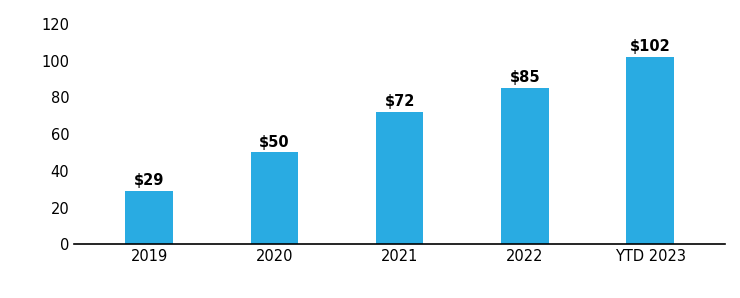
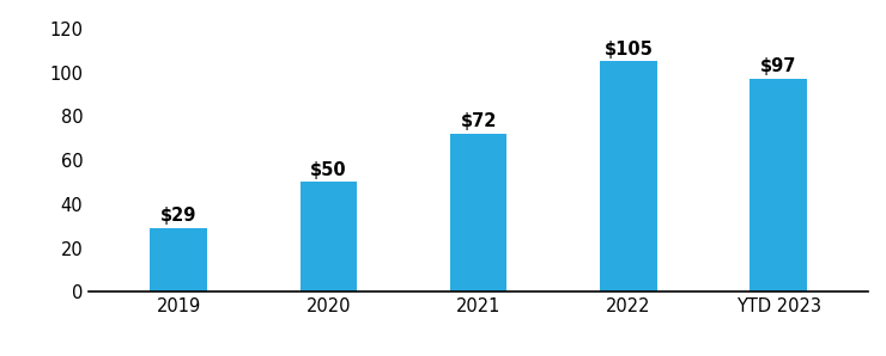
2022: $85 -> $105
YTD 2023: $102 -> $97
